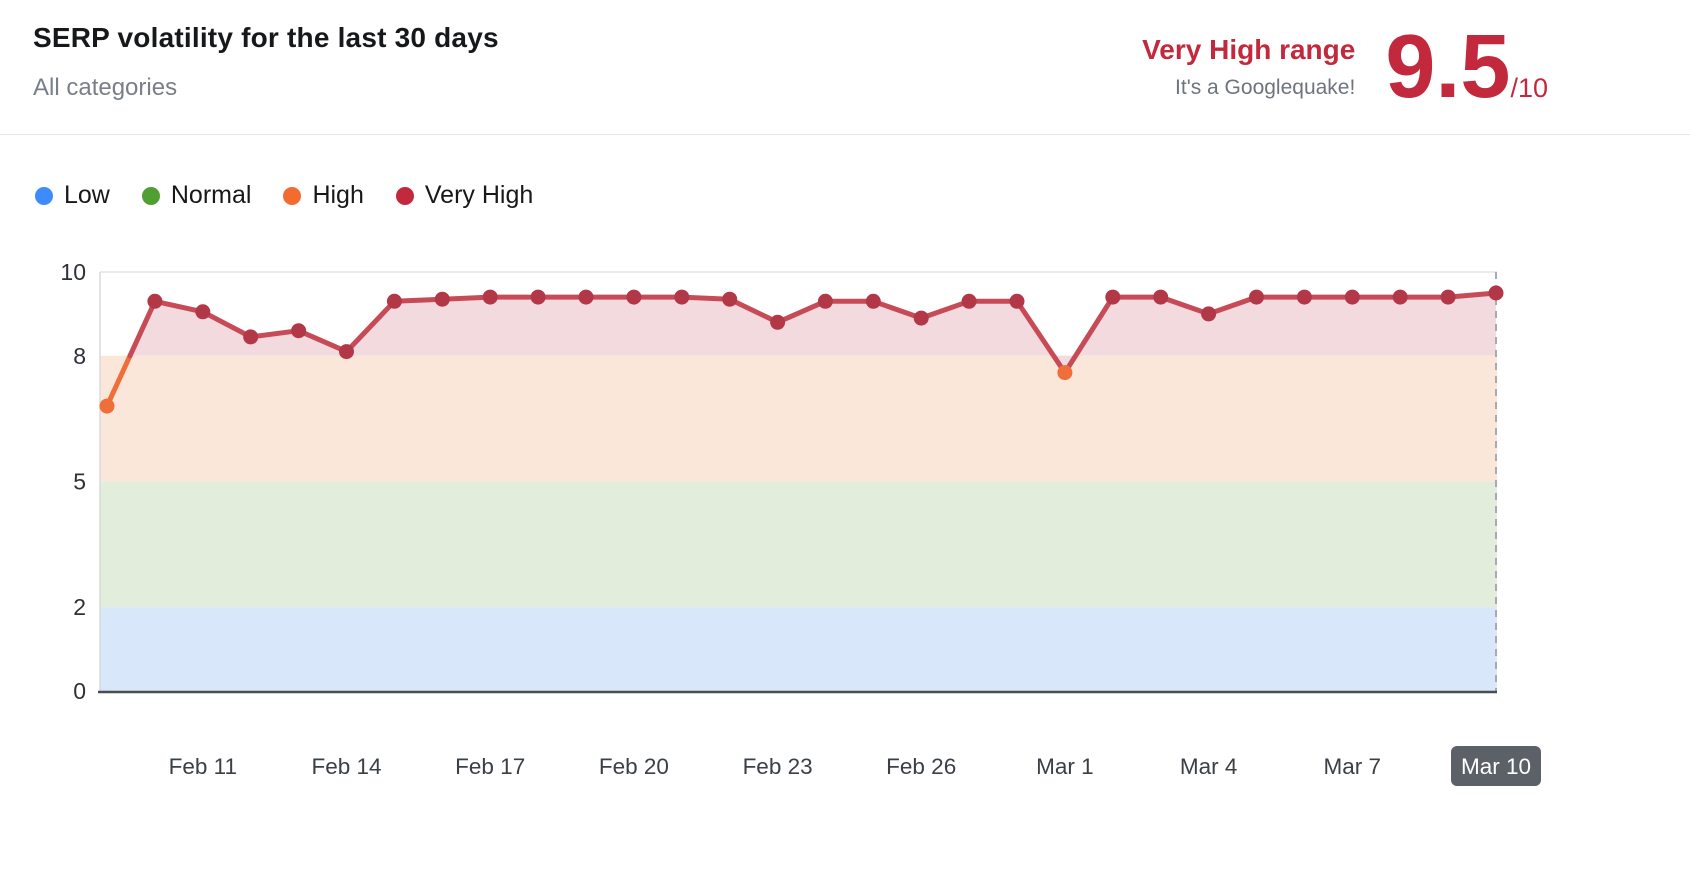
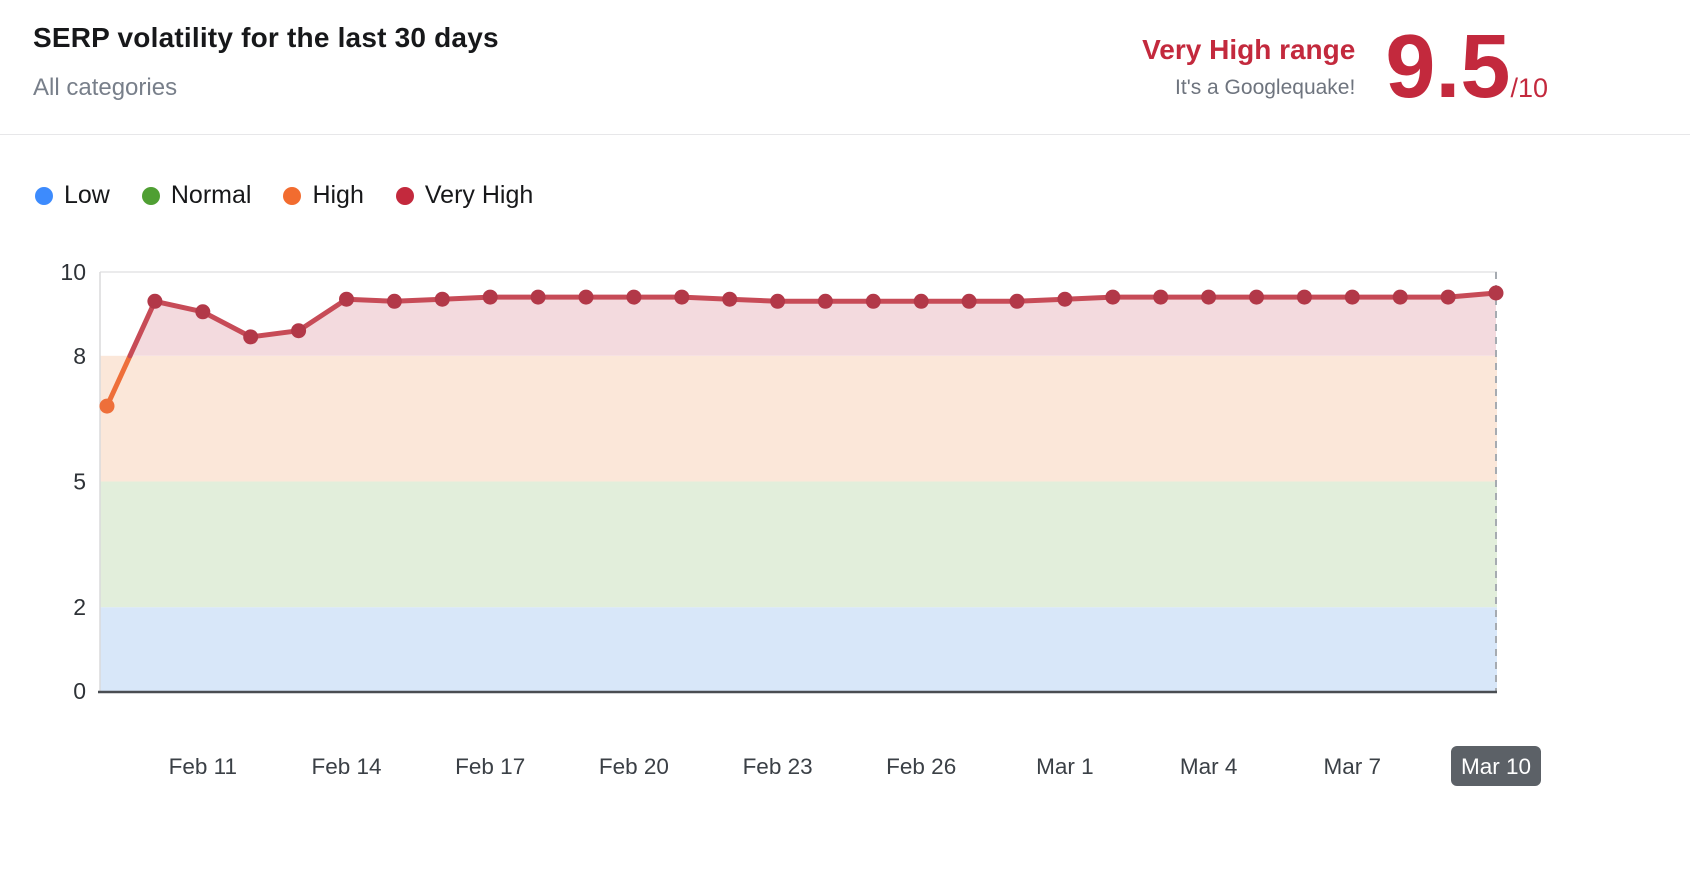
Feb 14: 8.1 -> 9.3
Feb 23: 8.8 -> 9.3
Feb 26: 8.9 -> 9.3
Mar 1: 7.6 -> 9.3
Mar 4: 9.0 -> 9.4
